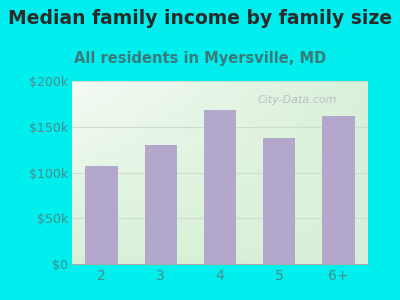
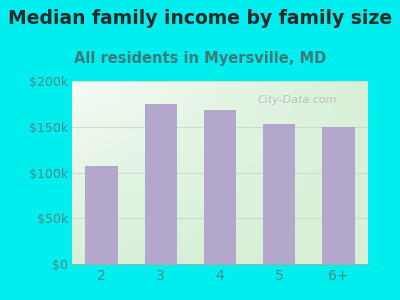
3: $130k -> $175k
5: $138k -> $153k
6+: $162k -> $150k
